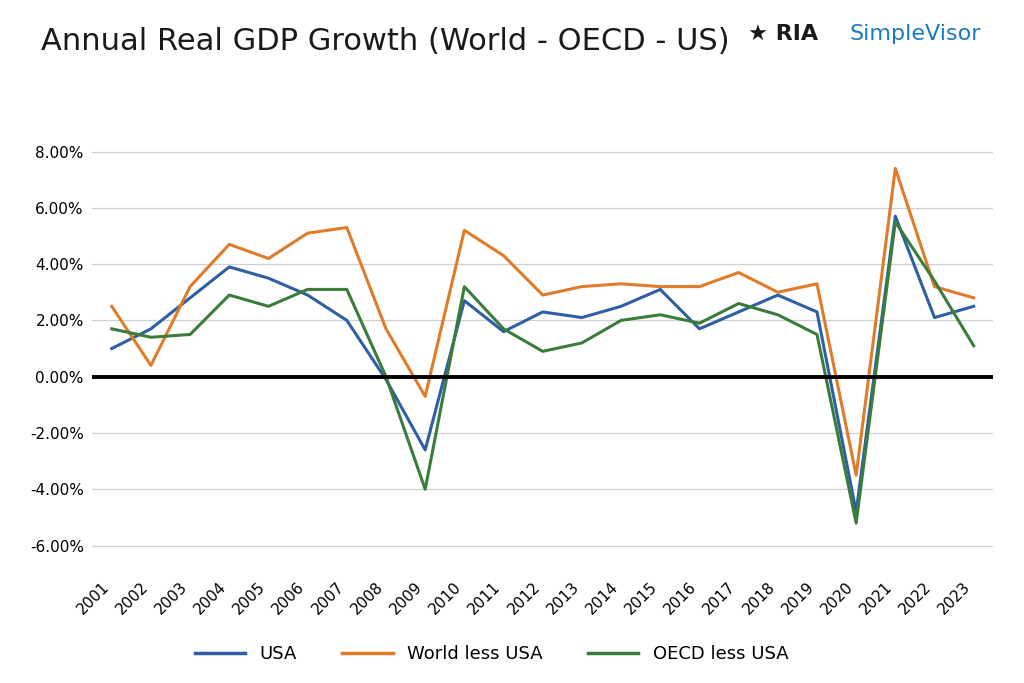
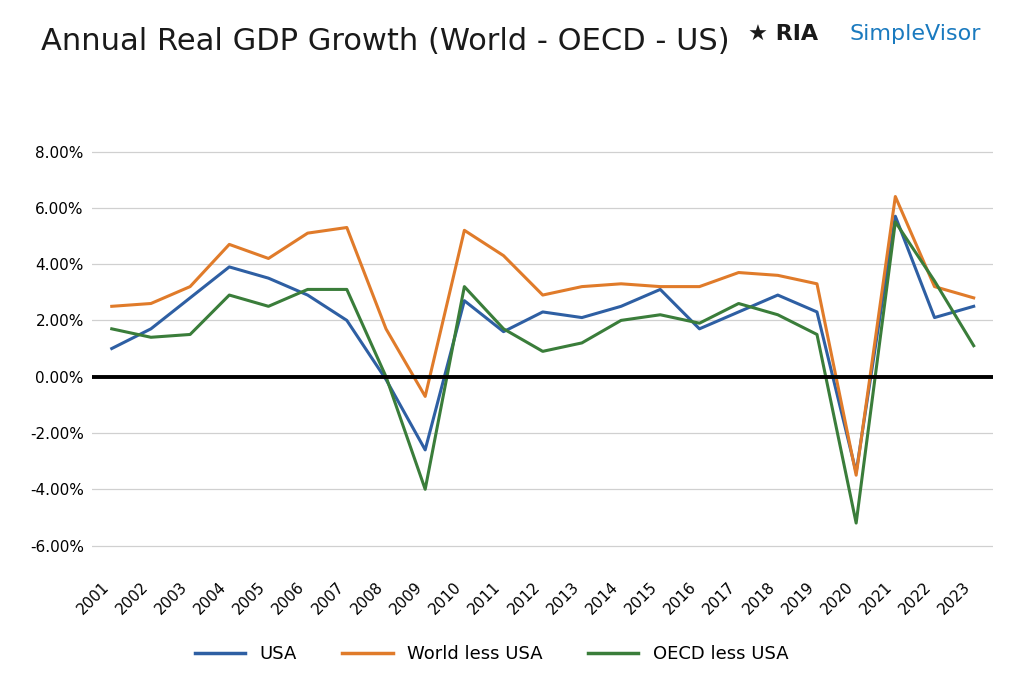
World less USA/2002: 0.4% -> 2.6%
World less USA/2018: 3.0% -> 3.6%
USA/2020: -4.8% -> -3.4%
World less USA/2021: 7.4% -> 6.4%
